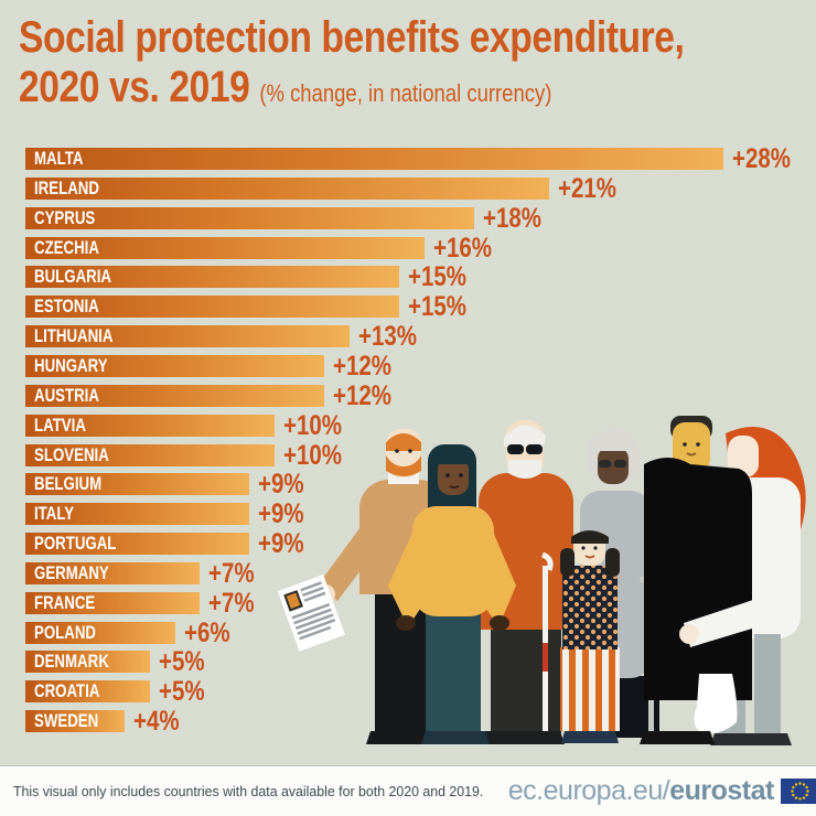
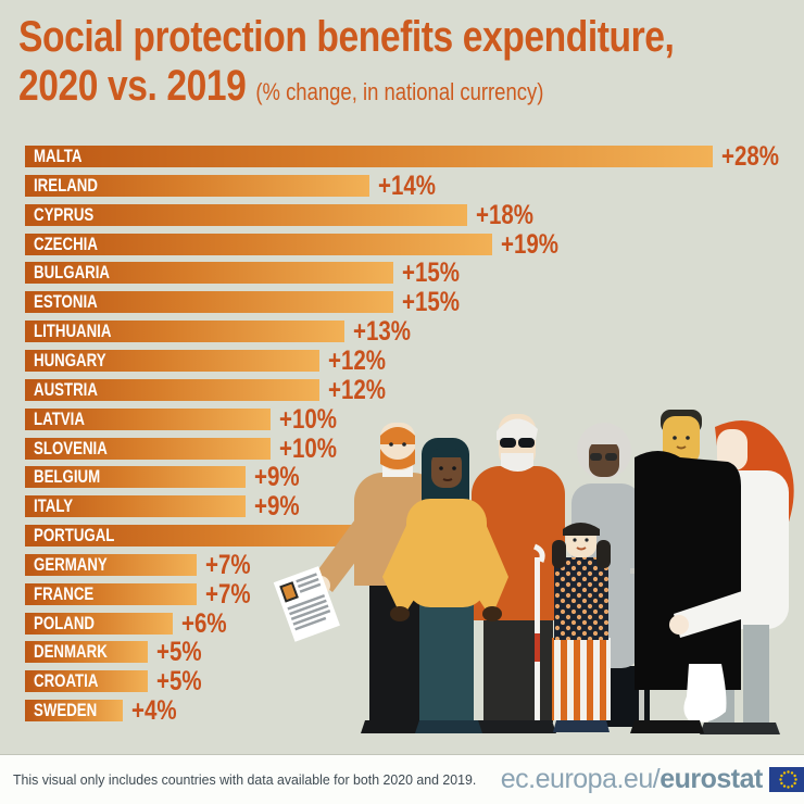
IRELAND: +21% -> +14%
CZECHIA: +16% -> +19%
PORTUGAL: +9% -> +18%
